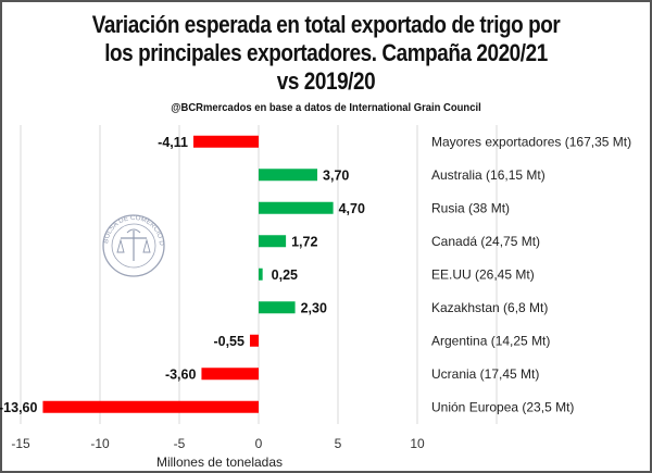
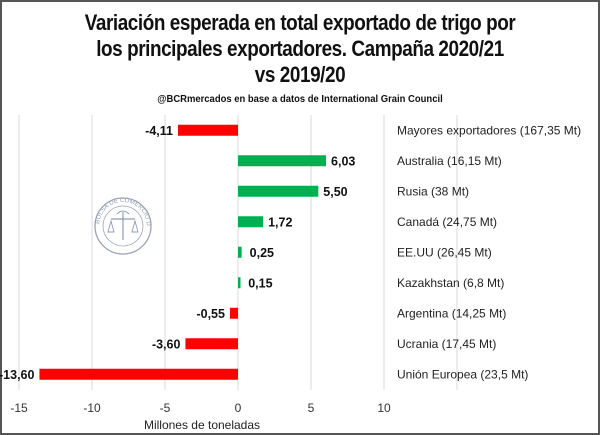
Australia (16,15 Mt): 3,70 -> 6,03
Rusia (38 Mt): 4,70 -> 5,50
Kazakhstan (6,8 Mt): 2,30 -> 0,15
